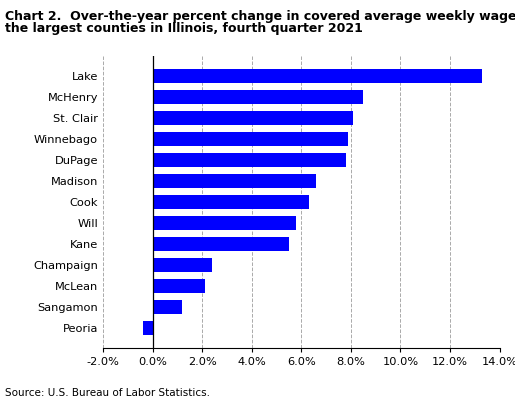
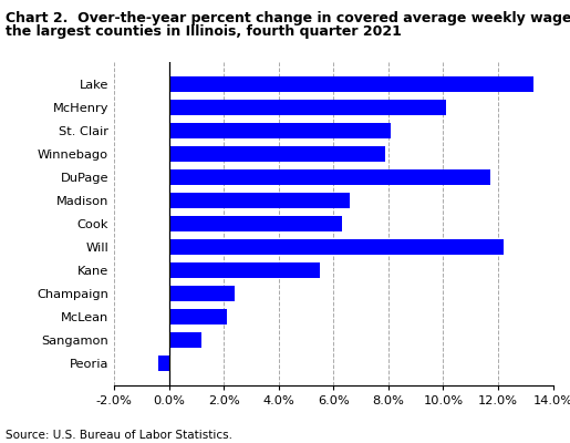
McHenry: 8.5% -> 10.1%
DuPage: 7.8% -> 11.7%
Will: 5.8% -> 12.2%
